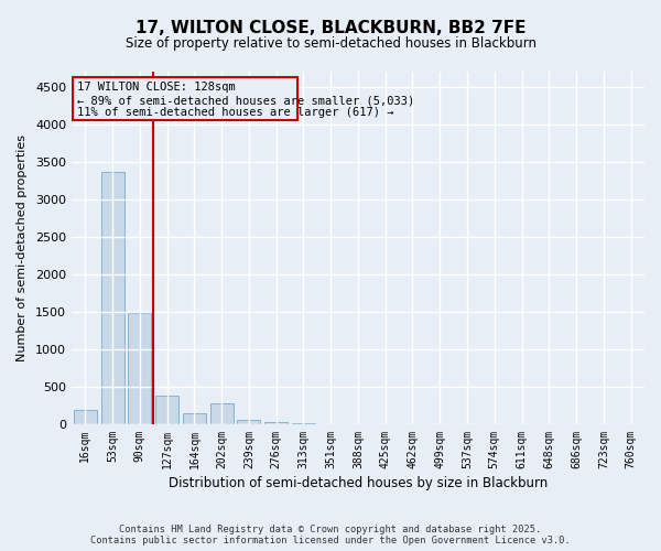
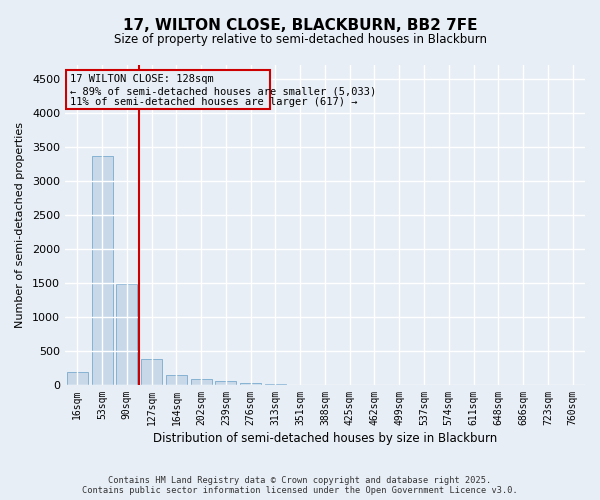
202sqm: 280 -> 80
